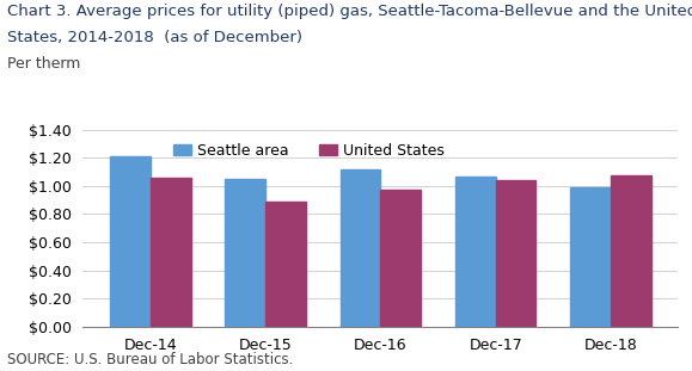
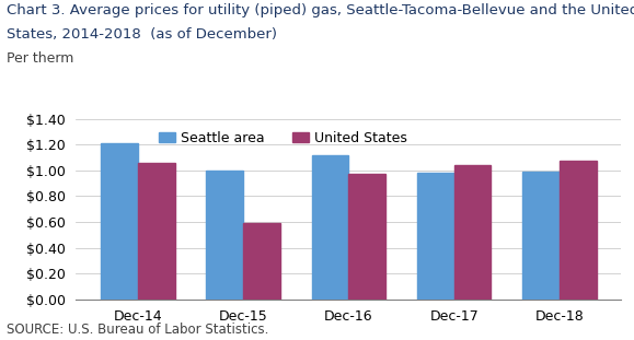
Seattle area/Dec-15: $1.05 -> $1.00
United States/Dec-15: $0.89 -> $0.59
Seattle area/Dec-17: $1.07 -> $0.98
